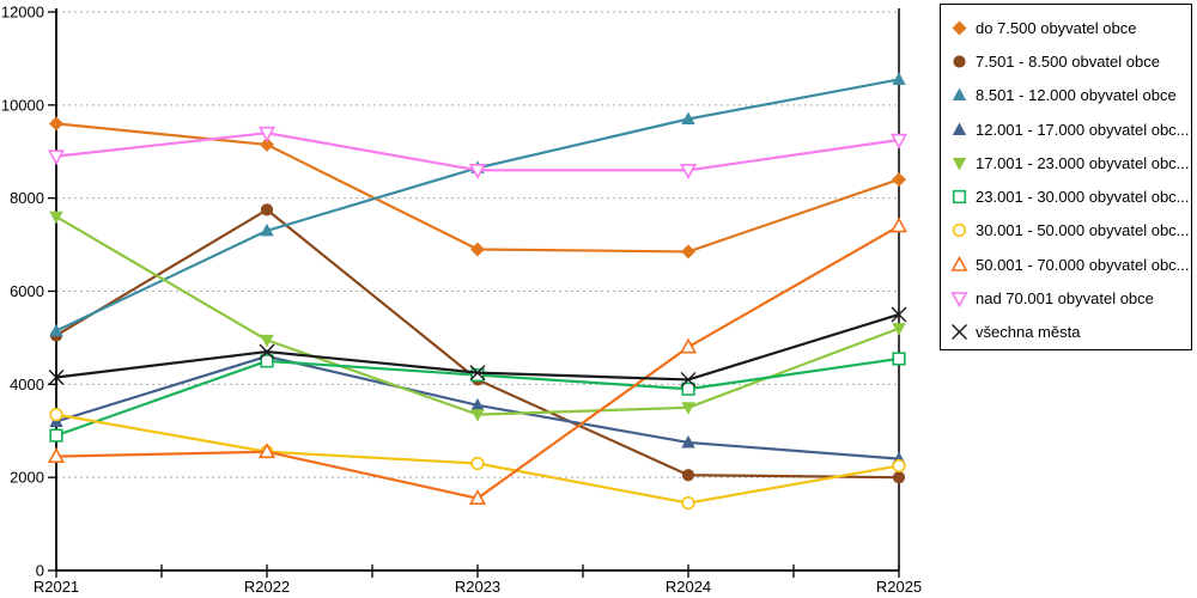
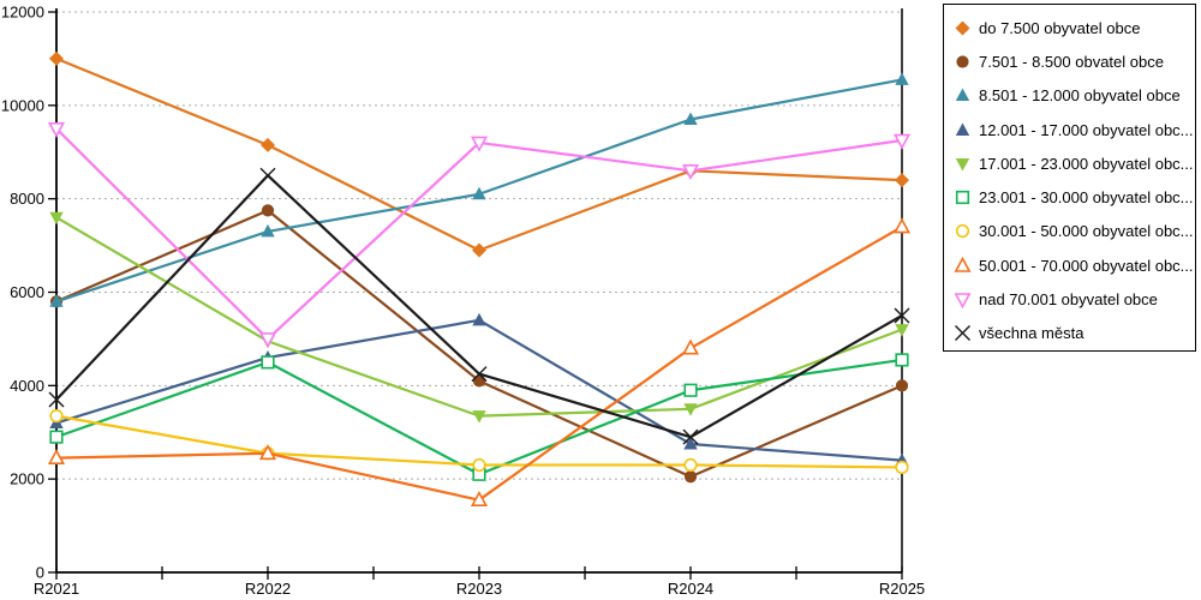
do 7.500 obyvatel obce/R2021: 9600 -> 11000
7.501 - 8.500 obvatel obce/R2021: 5000 -> 5800
8.501 - 12.000 obyvatel obce/R2021: 5200 -> 5800
nad 70.001 obyvatel obce/R2021: 8900 -> 9500
všechna města/R2021: 4200 -> 3700
nad 70.001 obyvatel obce/R2022: 9400 -> 5000
všechna města/R2022: 4700 -> 8500
8.501 - 12.000 obyvatel obce/R2023: 8600 -> 8100
12.001 - 17.000 obyvatel obc.../R2023: 3600 -> 5400
23.001 - 30.000 obyvatel obc.../R2023: 4200 -> 2100
nad 70.001 obyvatel obce/R2023: 8600 -> 9200
do 7.500 obyvatel obce/R2024: 6800 -> 8600
30.001 - 50.000 obyvatel obc.../R2024: 1400 -> 2300
všechna města/R2024: 4100 -> 2900
7.501 - 8.500 obvatel obce/R2025: 2000 -> 4000
